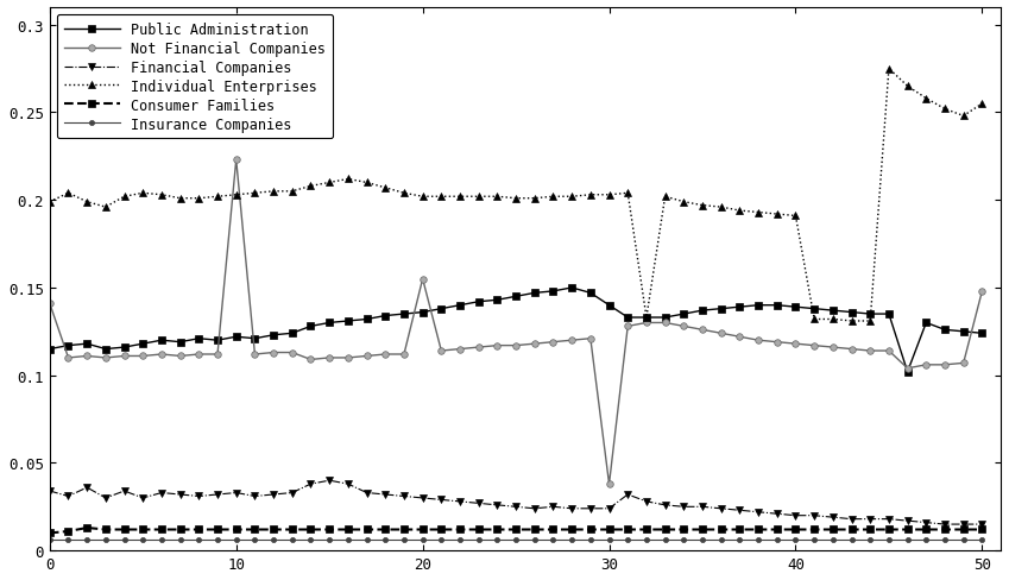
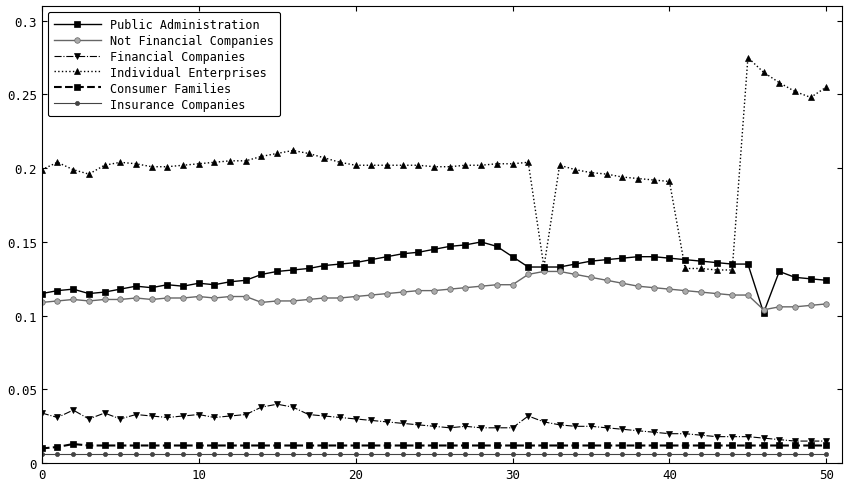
Not Financial Companies/0: 0.141 -> 0.109
Not Financial Companies/10: 0.223 -> 0.113
Not Financial Companies/20: 0.155 -> 0.113
Not Financial Companies/30: 0.038 -> 0.121
Not Financial Companies/50: 0.148 -> 0.108
